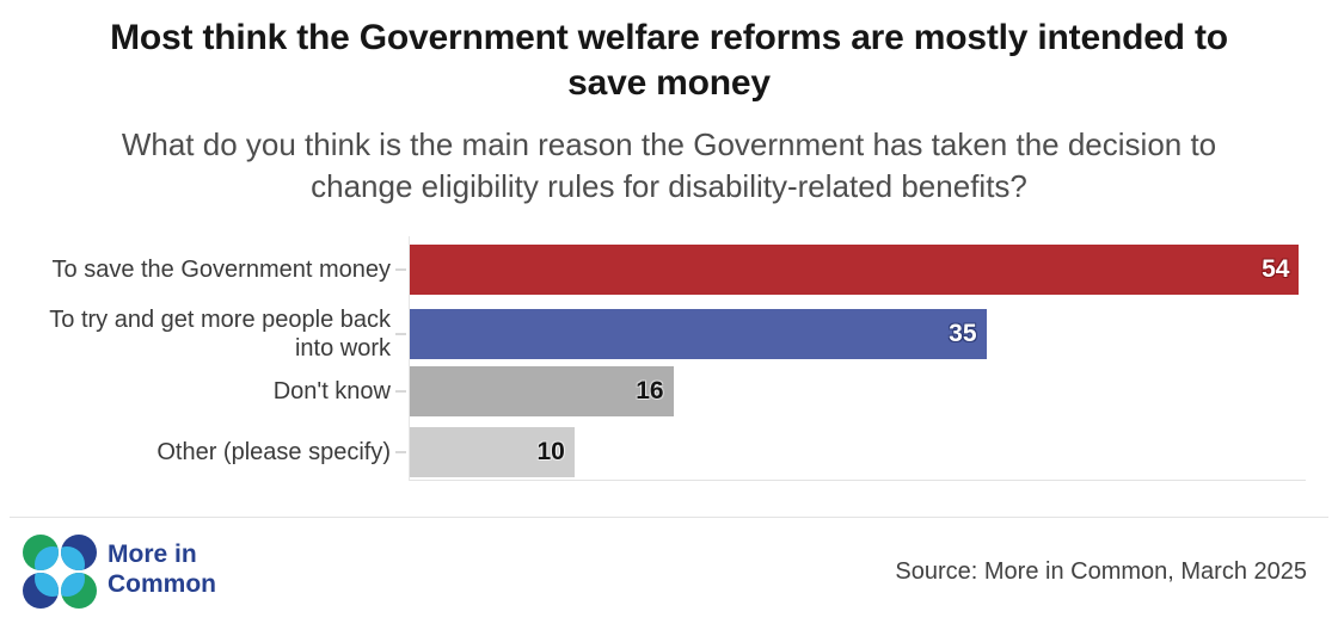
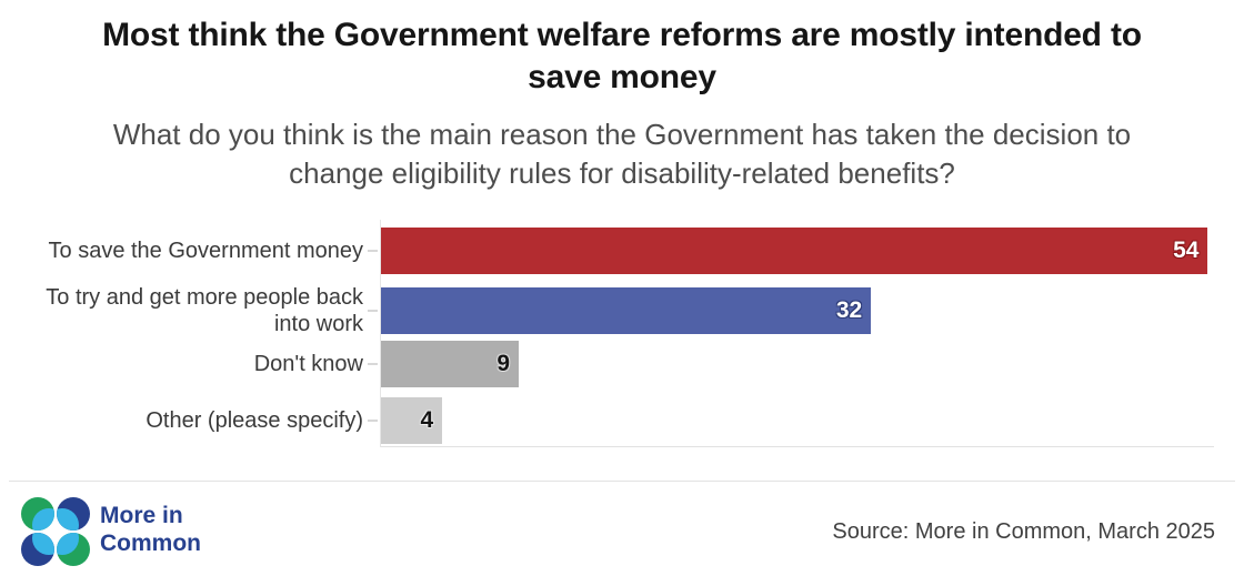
To try and get more people back into work: 35 -> 32
Don't know: 16 -> 9
Other (please specify): 10 -> 4
